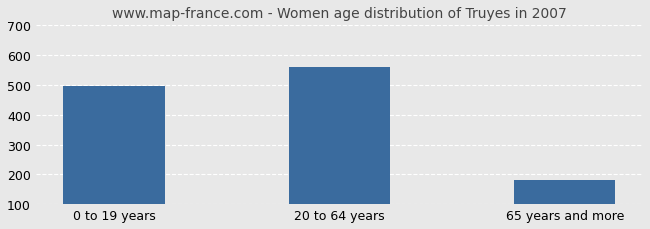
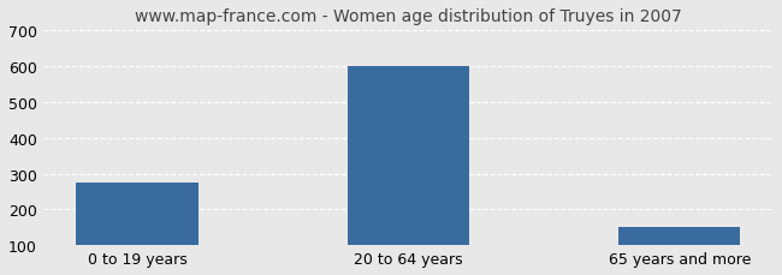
0 to 19 years: 495 -> 275
20 to 64 years: 560 -> 601
65 years and more: 180 -> 150
